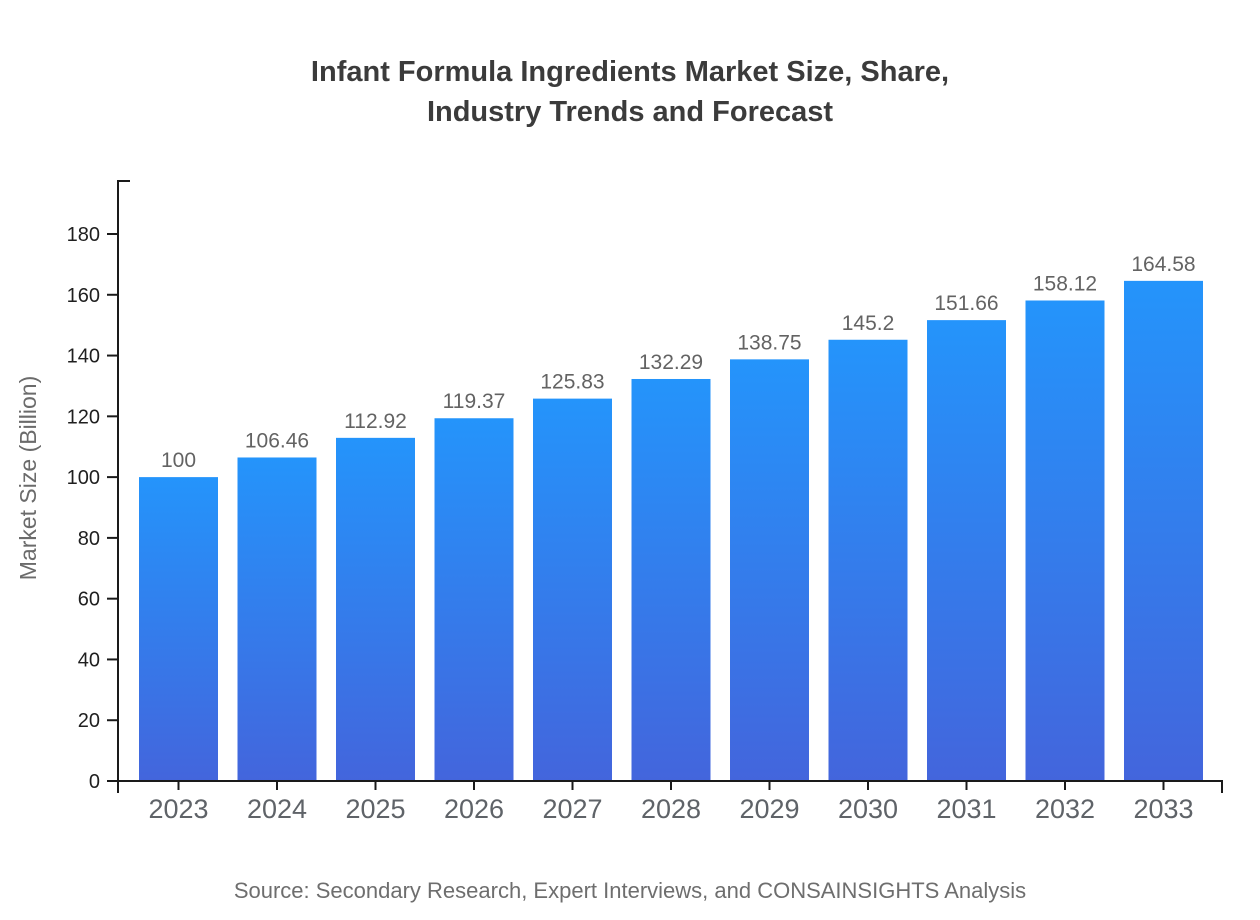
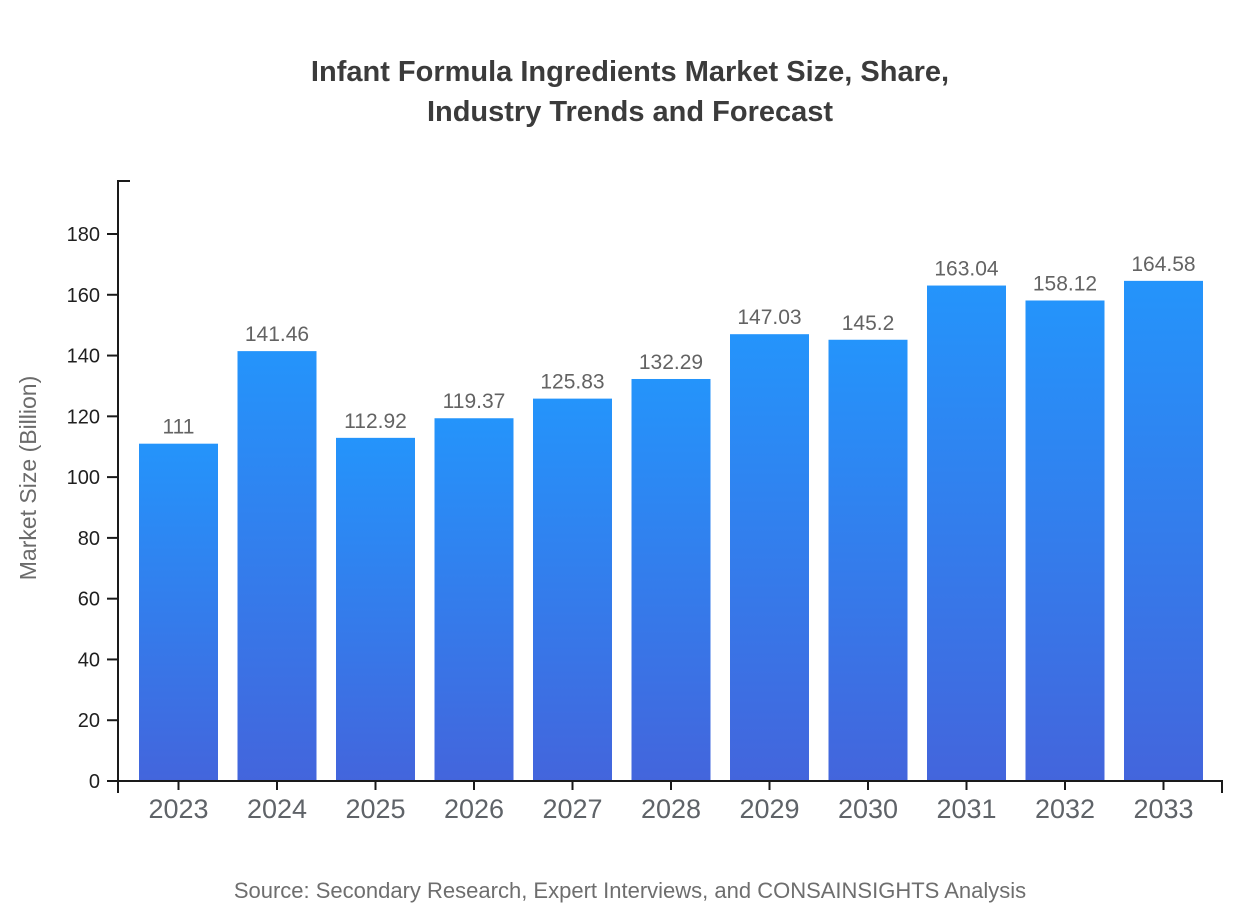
2023: 100 -> 111
2024: 106.46 -> 141.46
2029: 138.75 -> 147.03
2031: 151.66 -> 163.04
